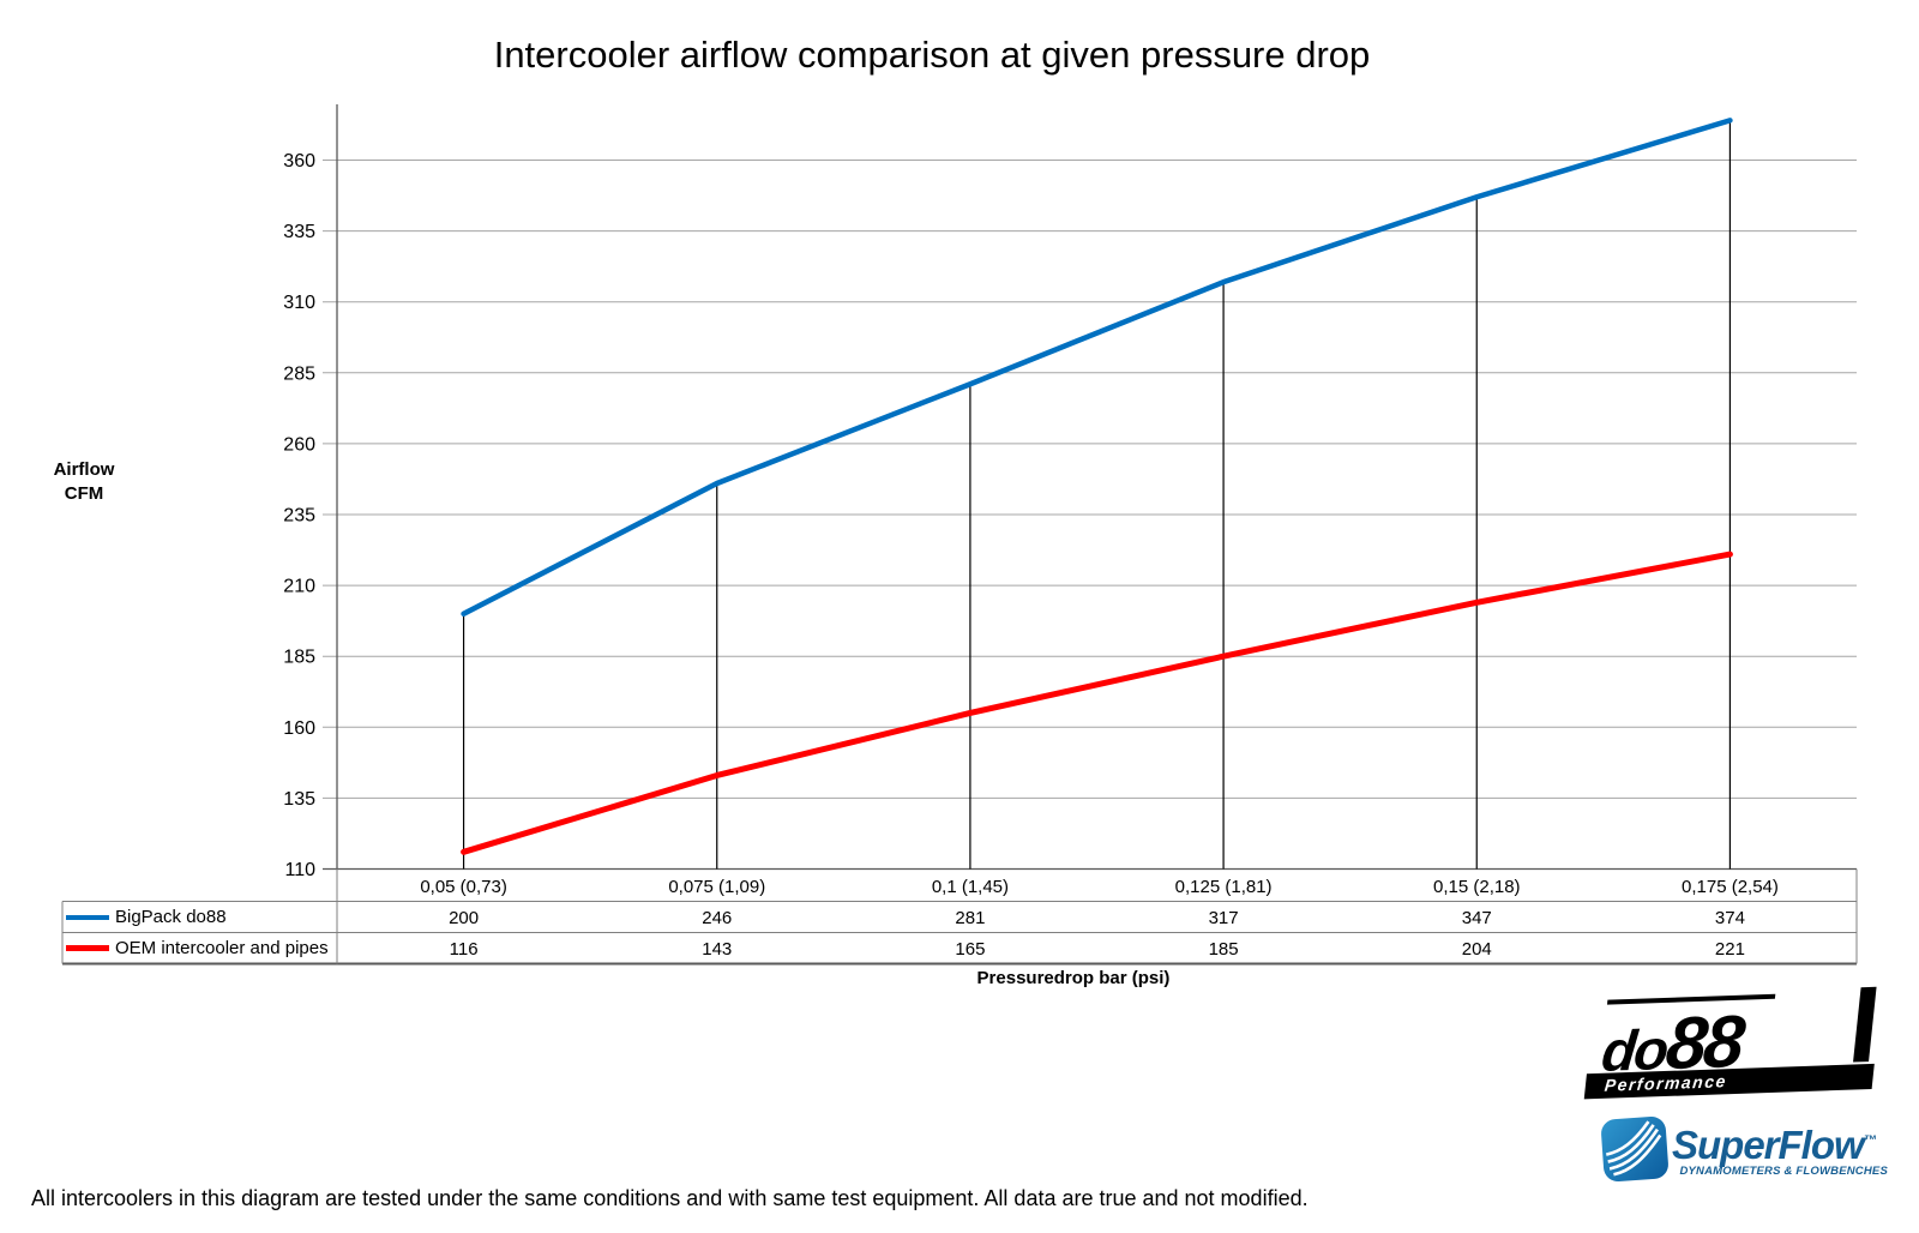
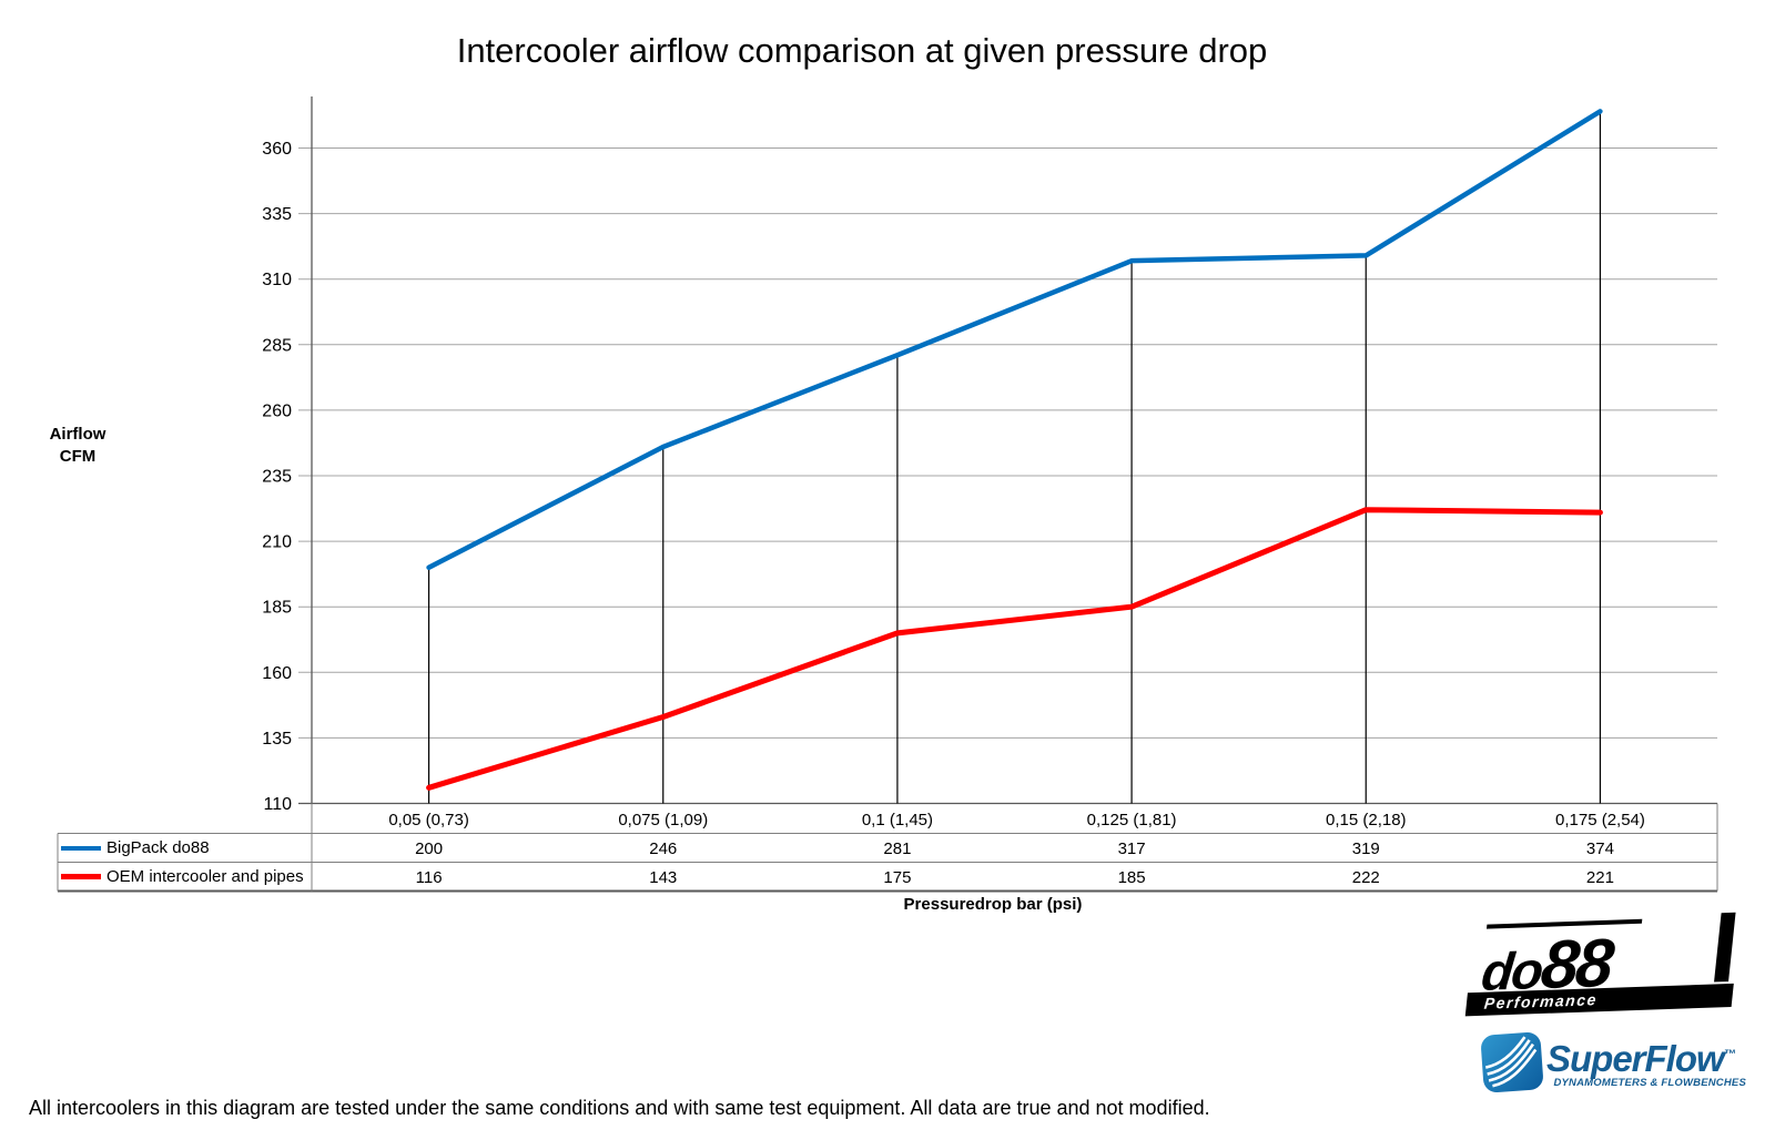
OEM intercooler and pipes/0,1 (1,45): 165 -> 175
BigPack do88/0,15 (2,18): 347 -> 319
OEM intercooler and pipes/0,15 (2,18): 204 -> 222
